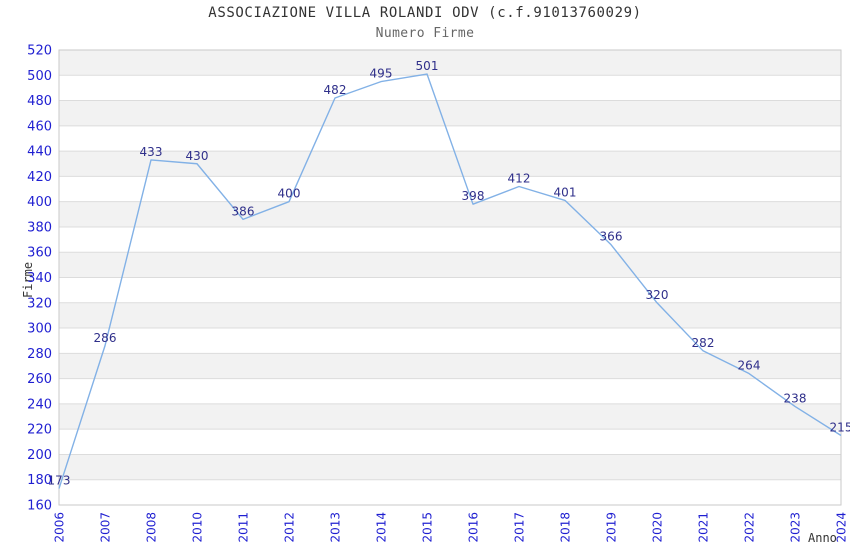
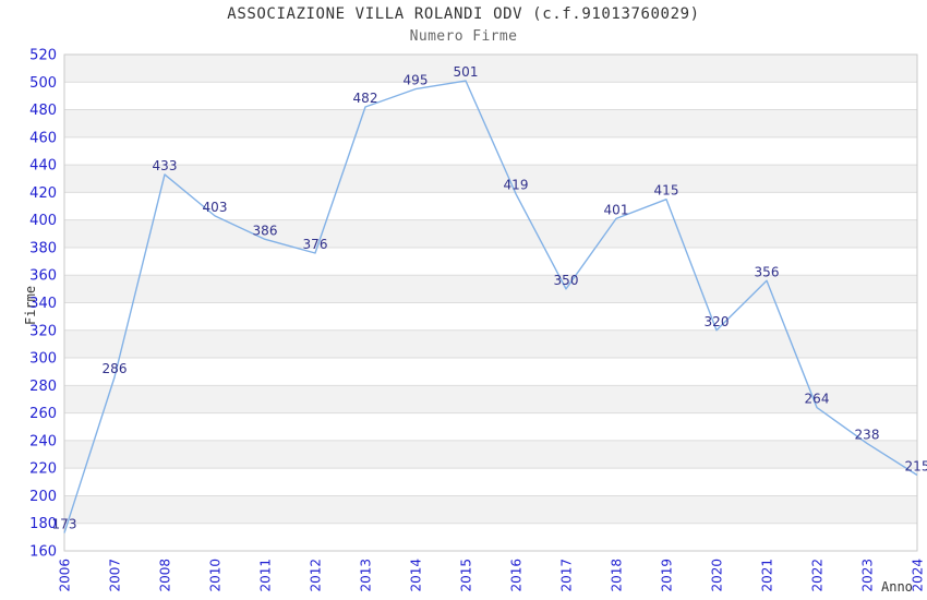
2010: 430 -> 403
2012: 400 -> 376
2016: 398 -> 419
2017: 412 -> 350
2019: 366 -> 415
2021: 282 -> 356
